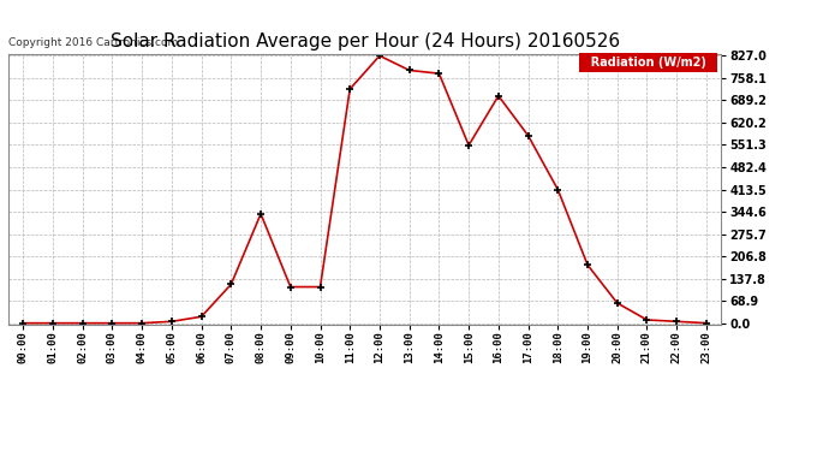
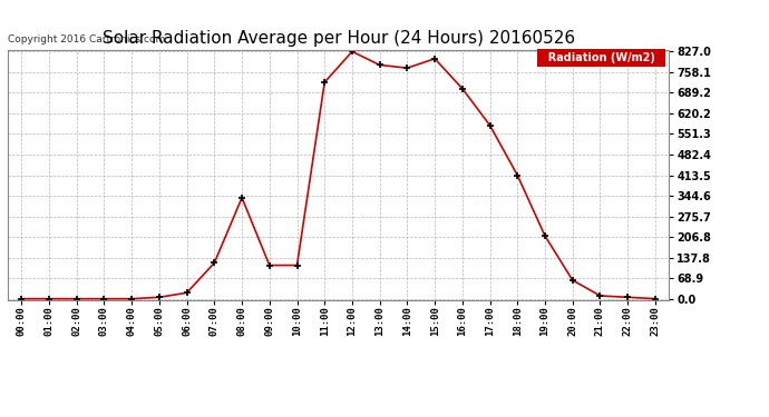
15:00: 550 -> 803
19:00: 180 -> 210
